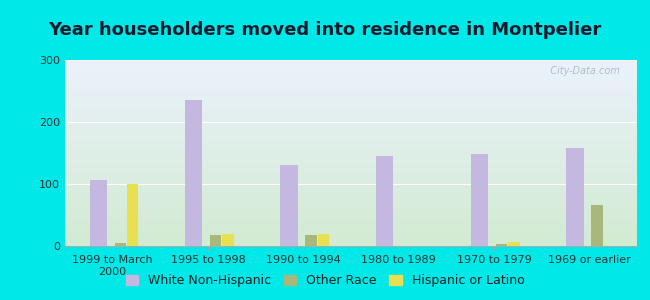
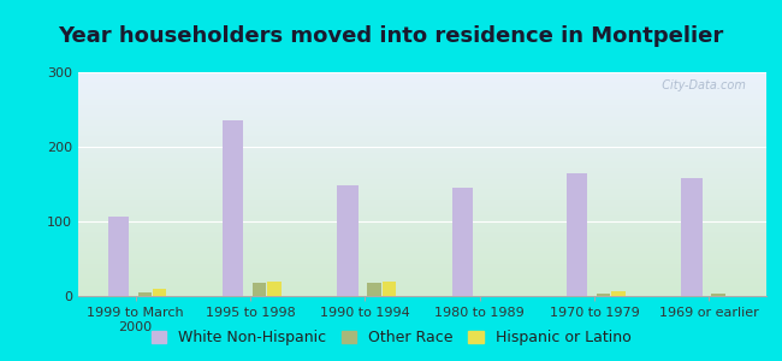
Hispanic or Latino/1999 to March 2000: 100 -> 10
White Non-Hispanic/1990 to 1994: 130 -> 148
White Non-Hispanic/1970 to 1979: 148 -> 165
Other Race/1969 or earlier: 66 -> 3
